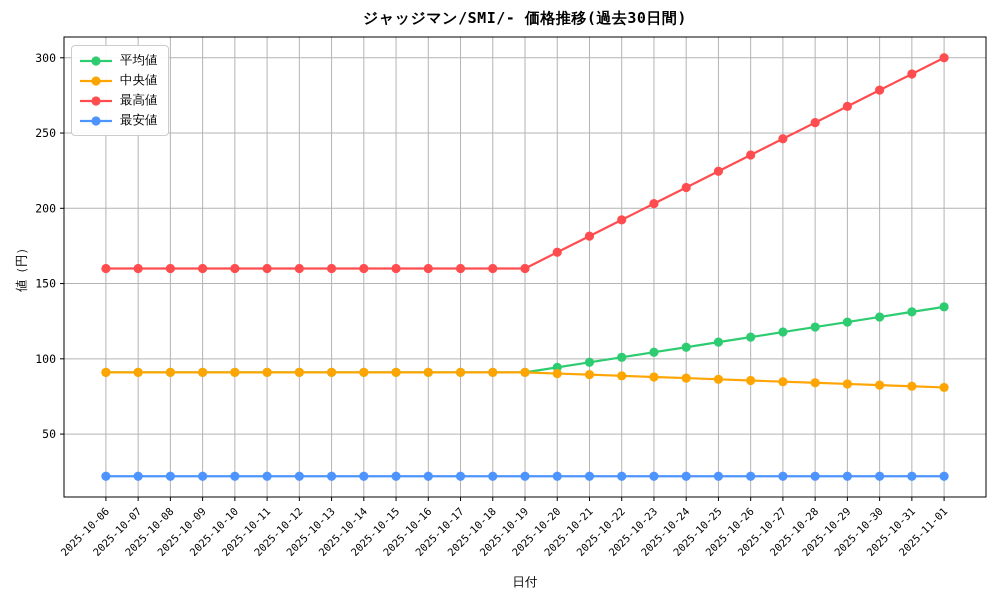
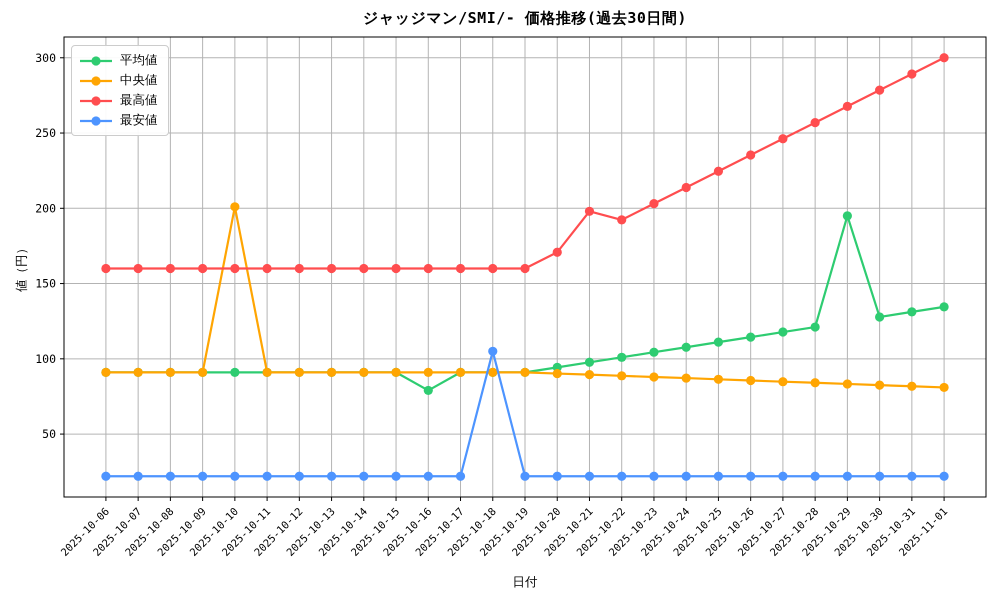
中央値/2025-10-10: 91 -> 201
平均値/2025-10-16: 91 -> 79
最安値/2025-10-18: 22 -> 105
最高値/2025-10-21: 182 -> 198
平均値/2025-10-29: 124 -> 195
